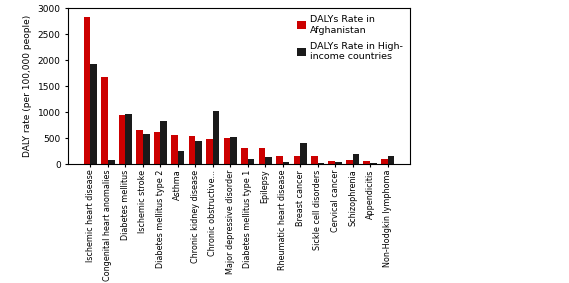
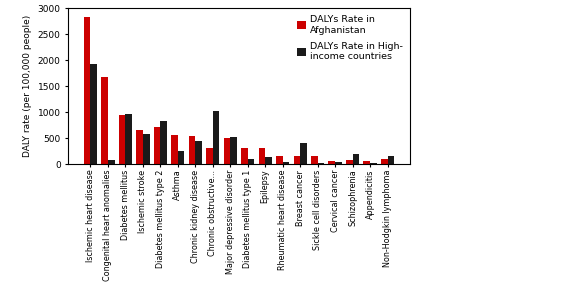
DALYs Rate in Afghanistan/Diabetes mellitus type 2: 620 -> 720
DALYs Rate in Afghanistan/Chronic obstructive...: 490 -> 320
